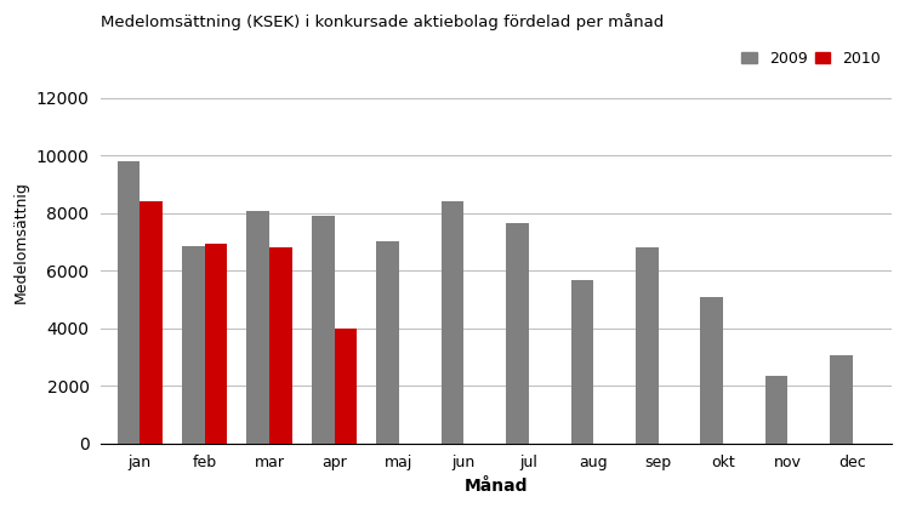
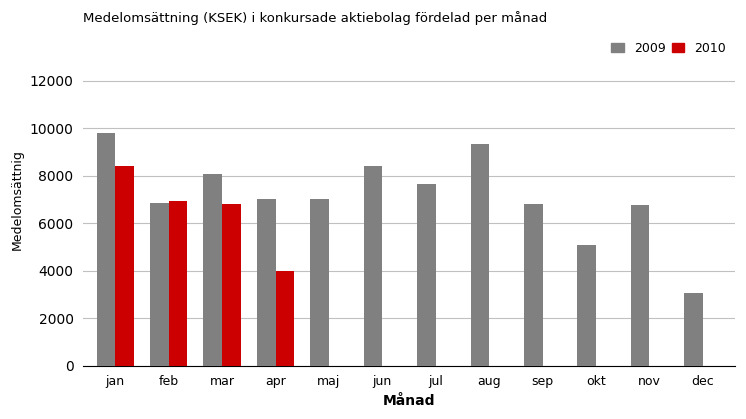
2009/apr: 7900 -> 7000
2009/aug: 5650 -> 9350
2009/nov: 2350 -> 6750
